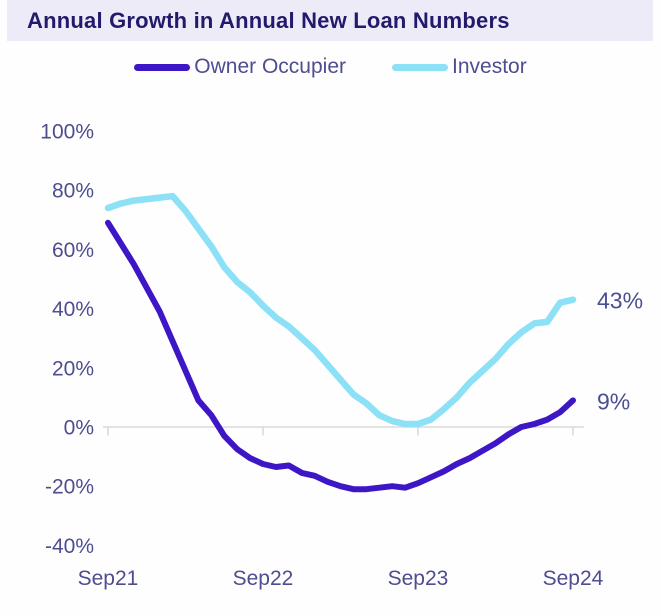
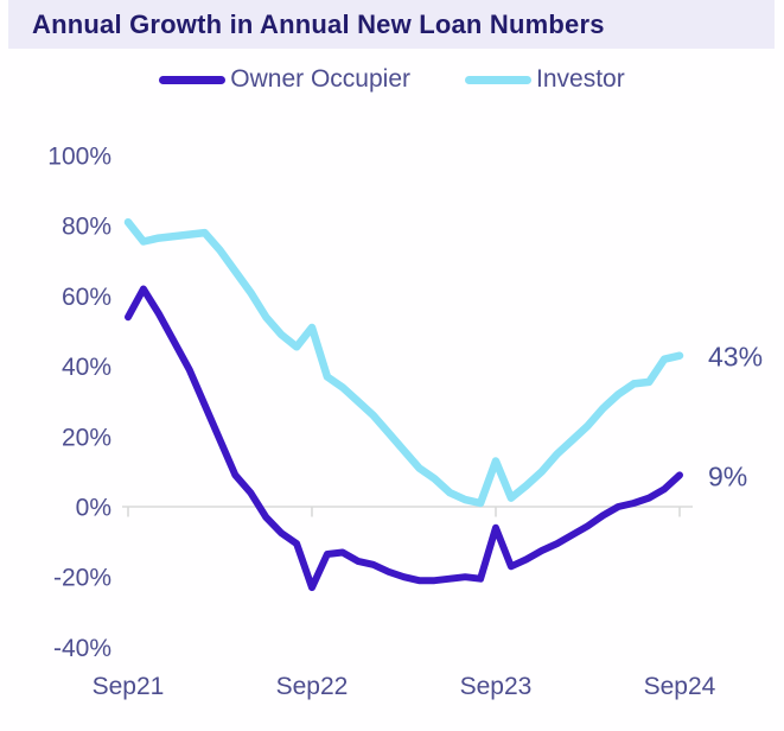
Owner Occupier/Sep21: 69% -> 54%
Investor/Sep21: 74% -> 81%
Owner Occupier/Sep22: -12% -> -23%
Investor/Sep22: 41% -> 51%
Owner Occupier/Sep23: -19% -> -6%
Investor/Sep23: 1% -> 13%
